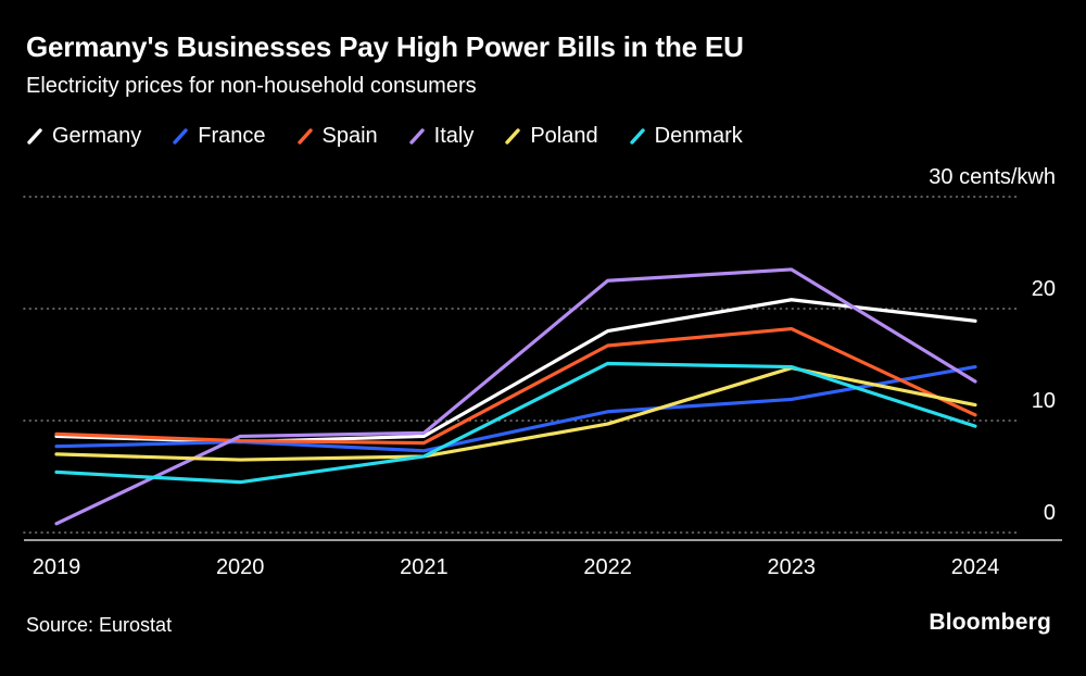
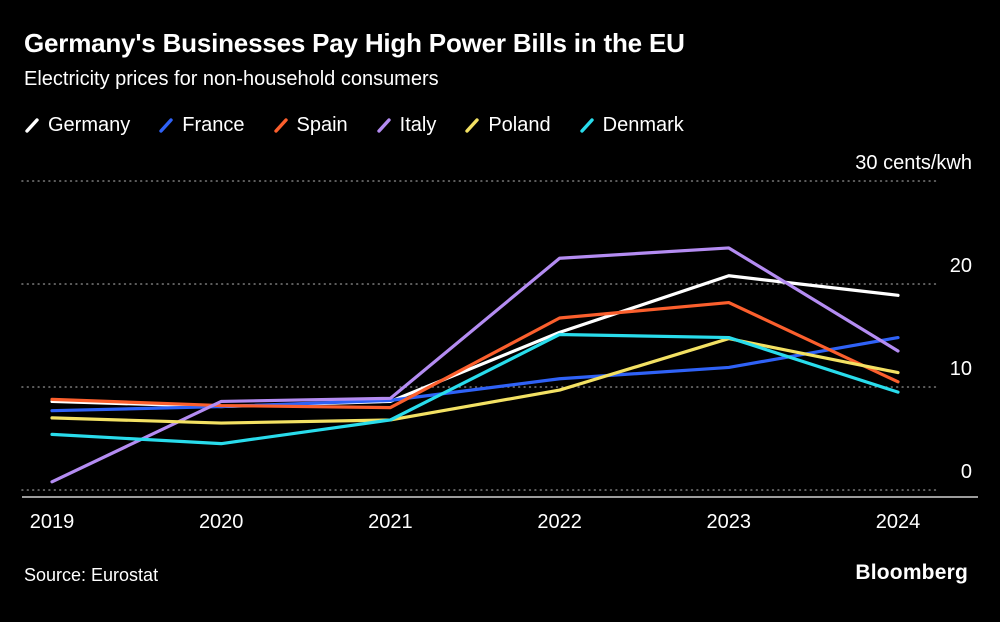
France/2021: 7.3 -> 8.7
Germany/2022: 18.0 -> 15.3
